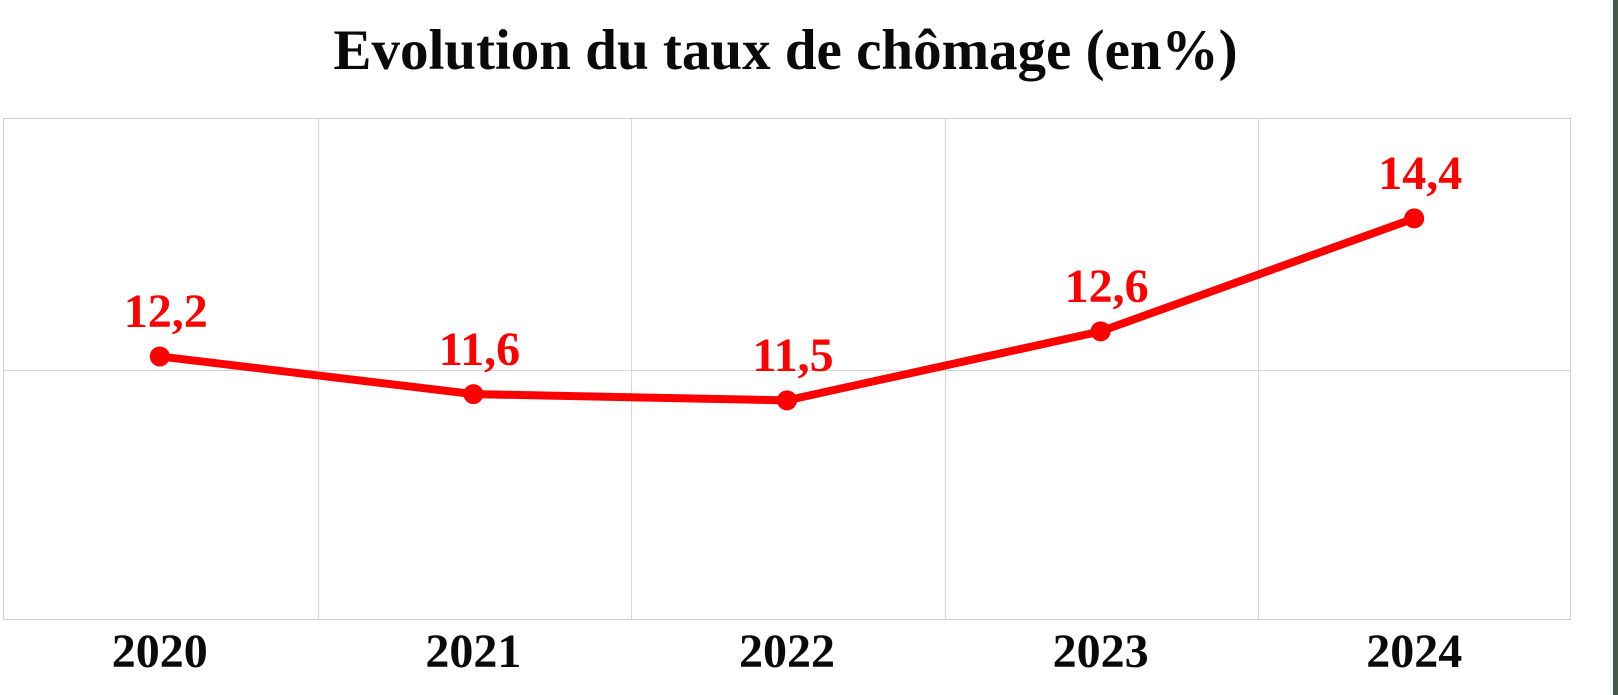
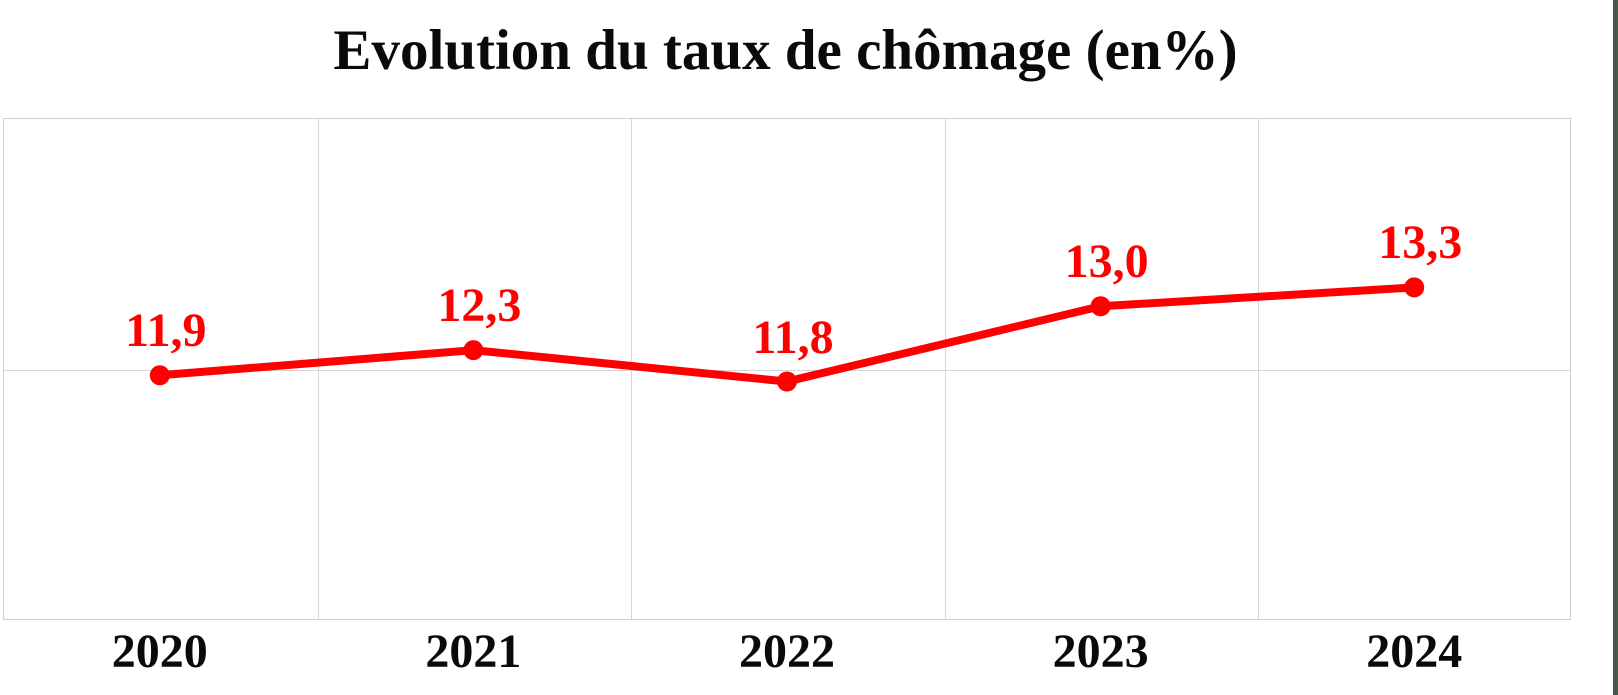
2020: 12,2 -> 11,9
2021: 11,6 -> 12,3
2022: 11,5 -> 11,8
2023: 12,6 -> 13,0
2024: 14,4 -> 13,3
